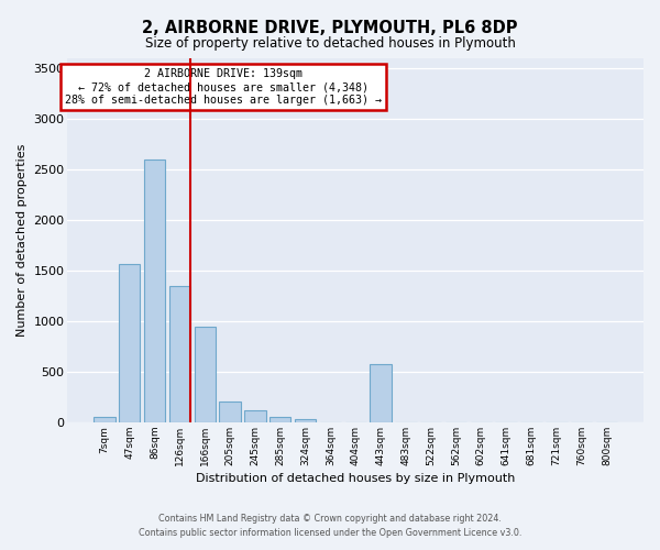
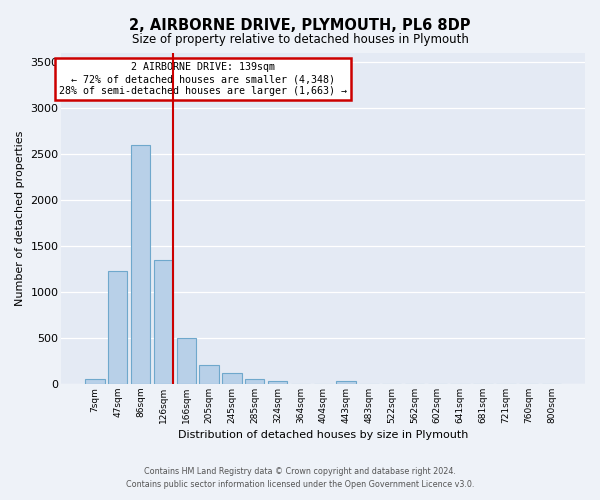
47sqm: 1560 -> 1230
166sqm: 940 -> 500
443sqm: 580 -> 30
